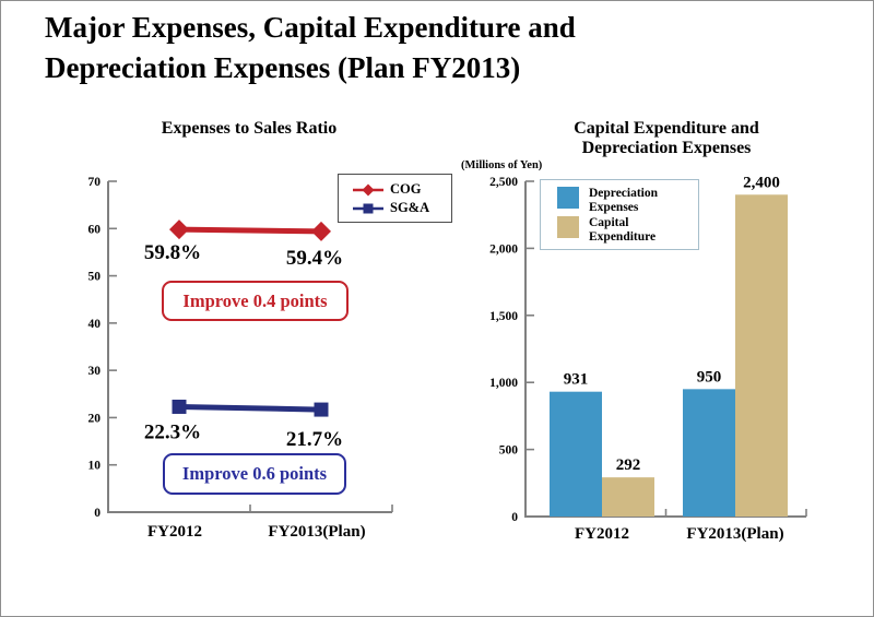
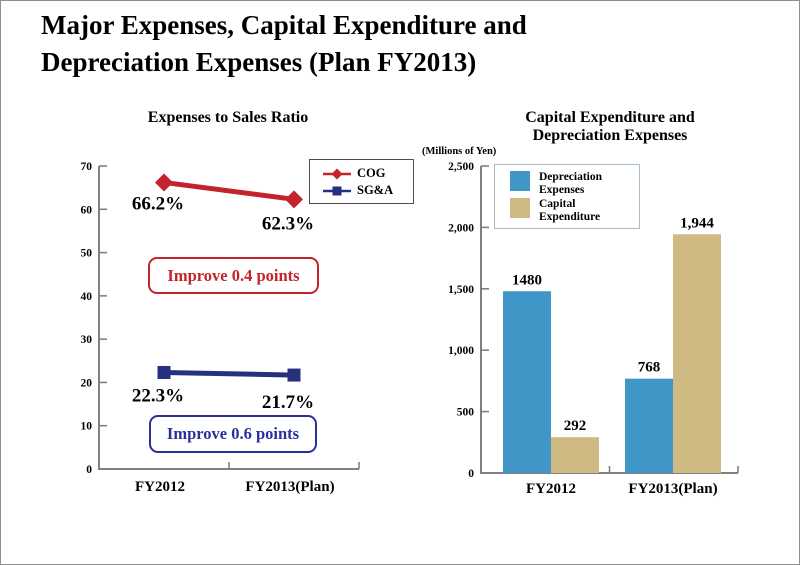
Expenses to Sales Ratio/COG/FY2012: 59.8% -> 66.2%
Expenses to Sales Ratio/COG/FY2013(Plan): 59.4% -> 62.3%
Capital Expenditure and Depreciation Expenses/Depreciation Expenses/FY2012: 931 -> 1480
Capital Expenditure and Depreciation Expenses/Depreciation Expenses/FY2013(Plan): 950 -> 768
Capital Expenditure and Depreciation Expenses/Capital Expenditure/FY2013(Plan): 2,400 -> 1,944
